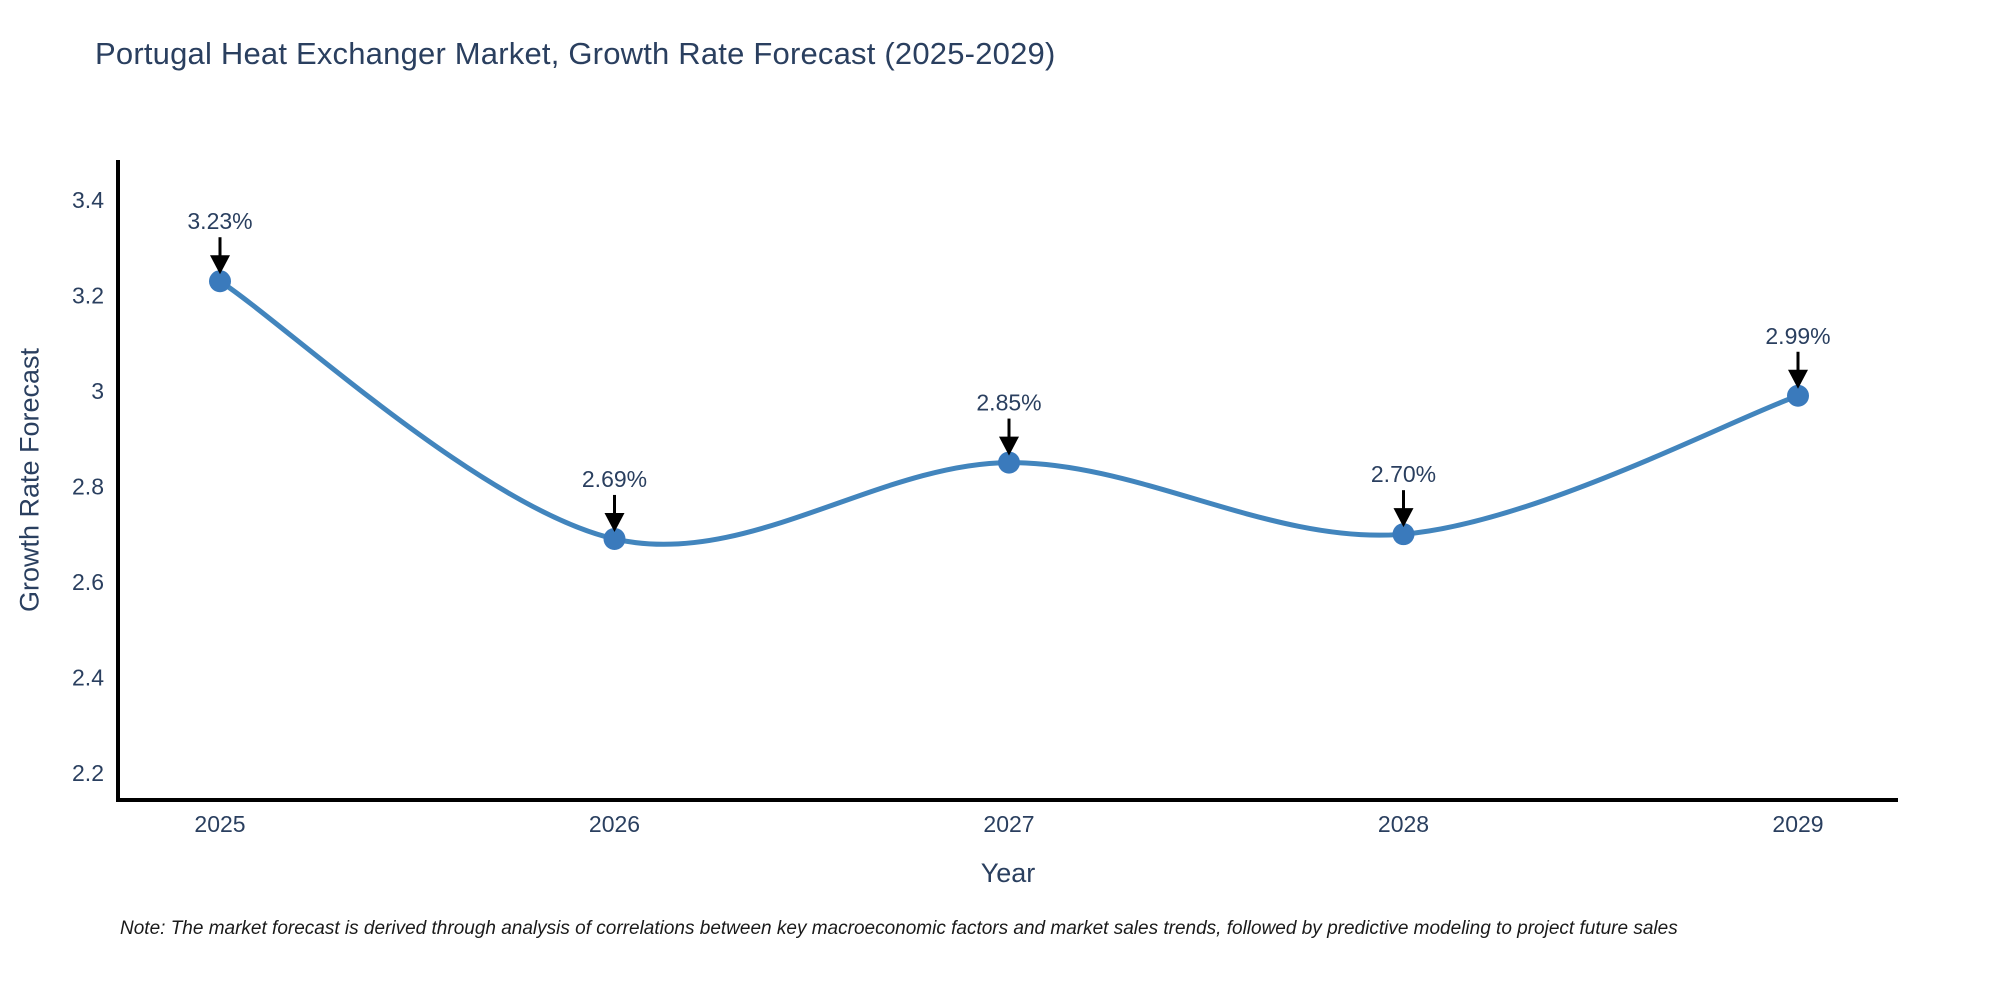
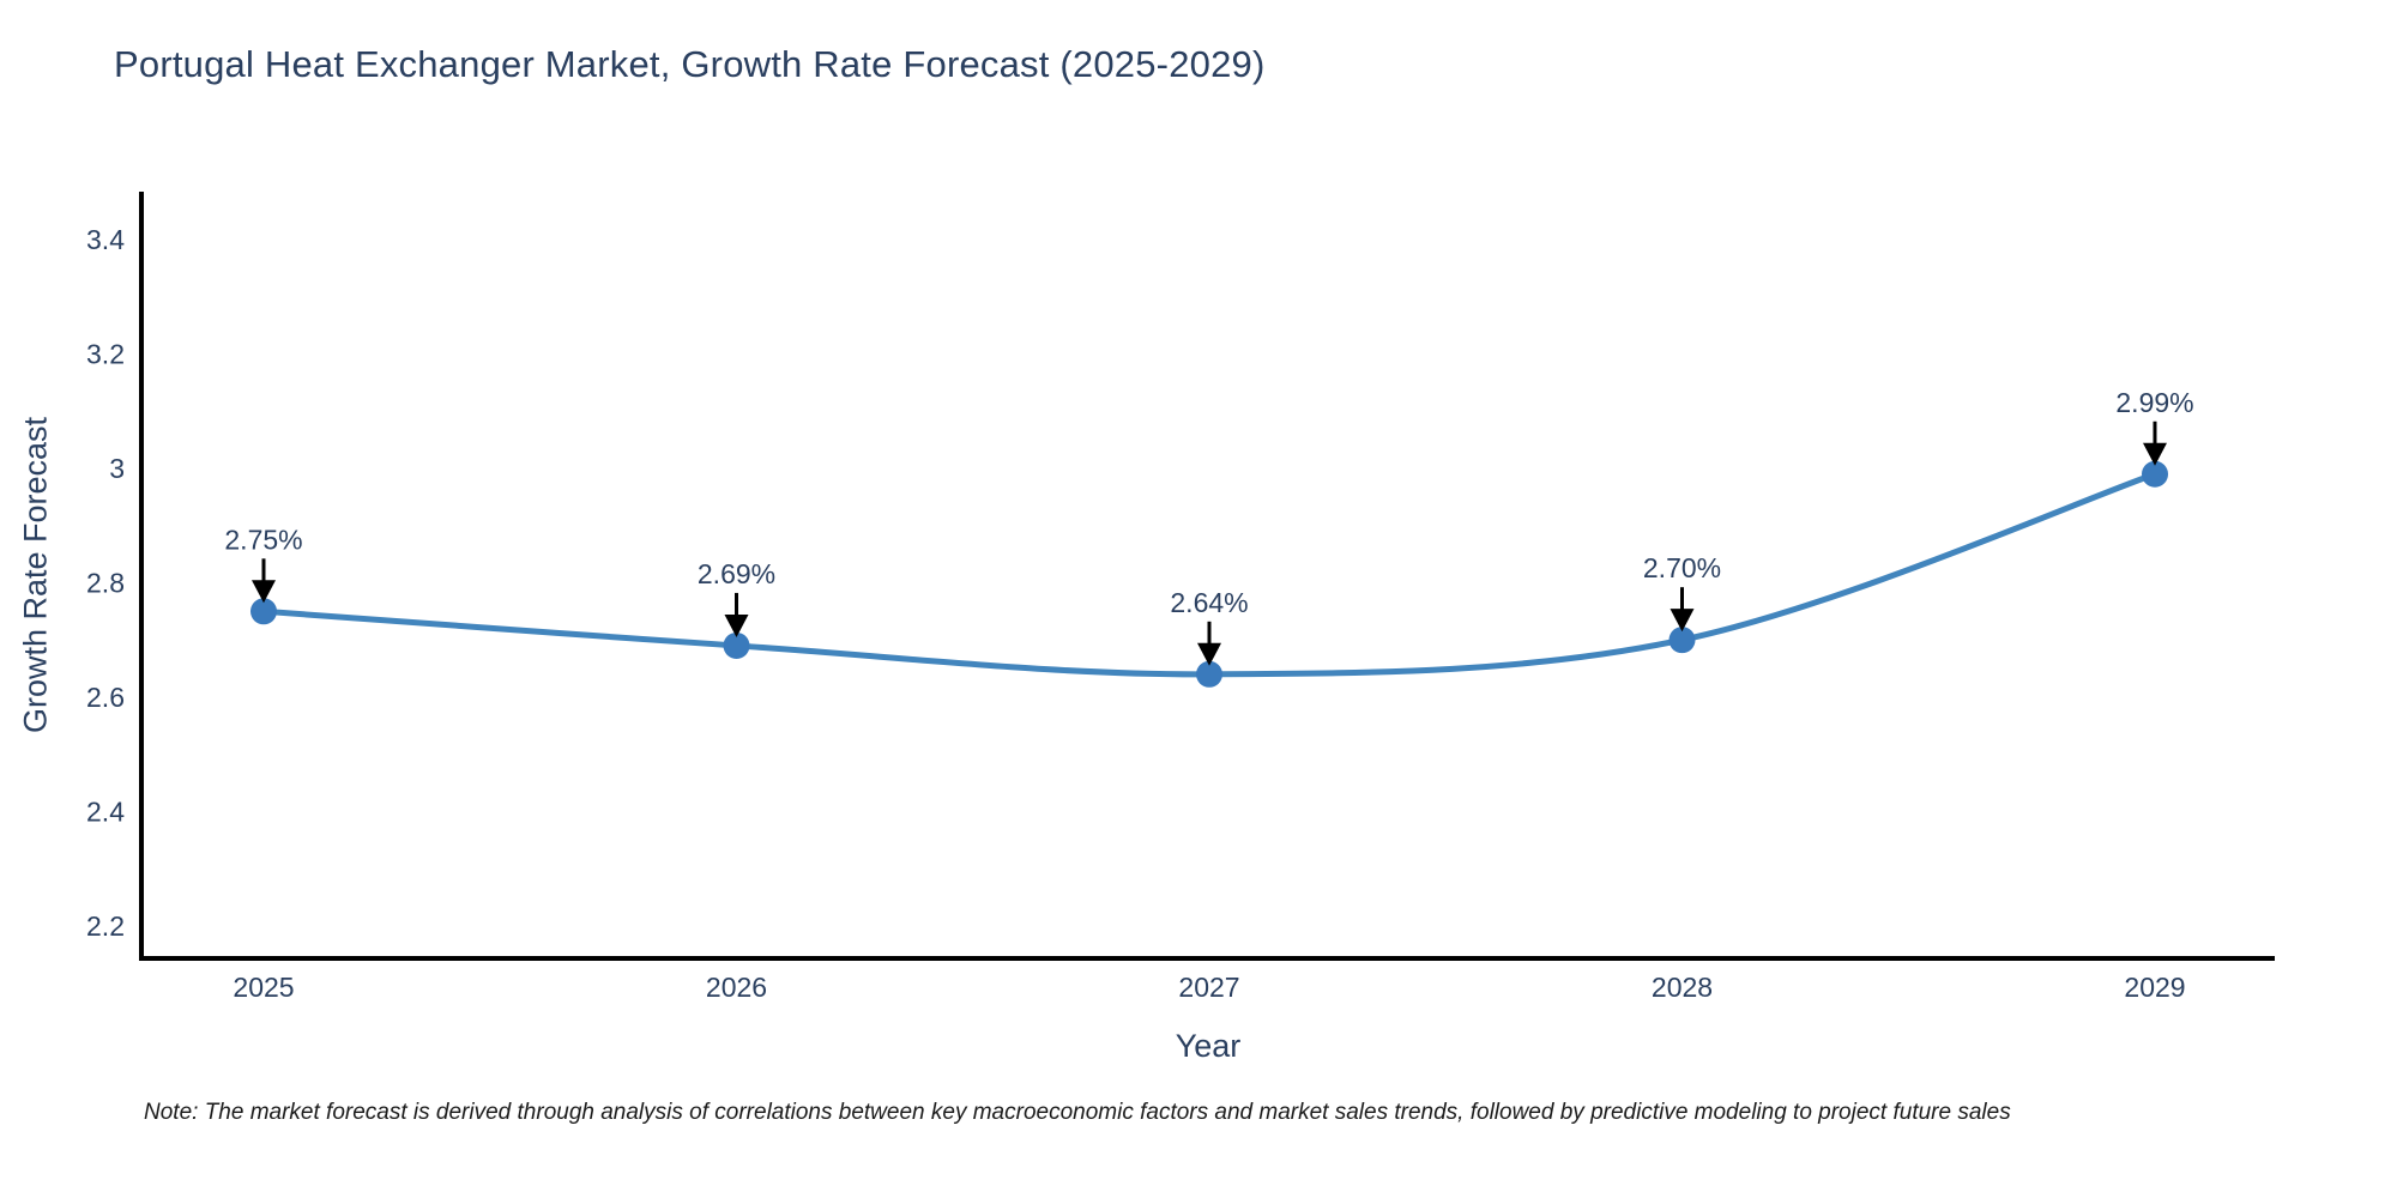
2025: 3.23% -> 2.75%
2027: 2.85% -> 2.64%
